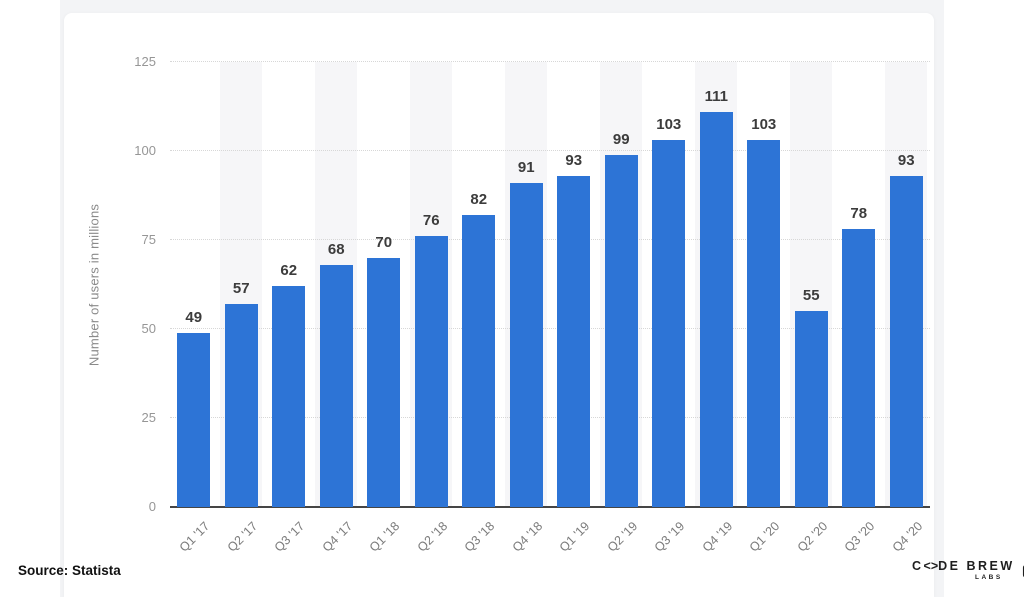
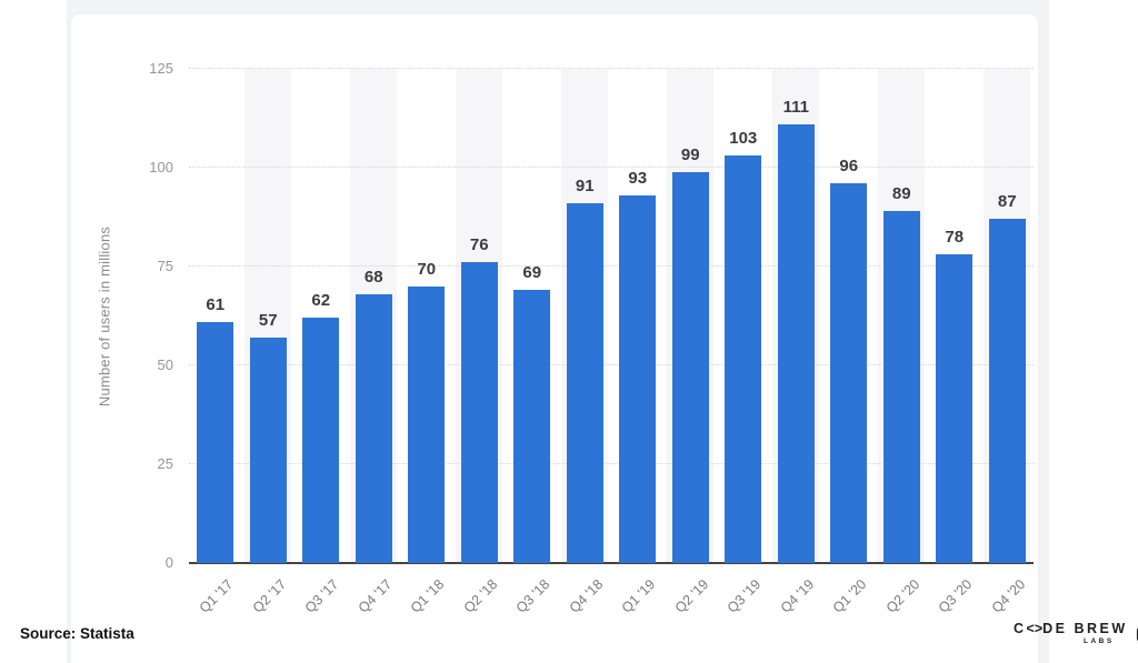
Q1 '17: 49 -> 61
Q3 '18: 82 -> 69
Q1 '20: 103 -> 96
Q2 '20: 55 -> 89
Q4 '20: 93 -> 87
